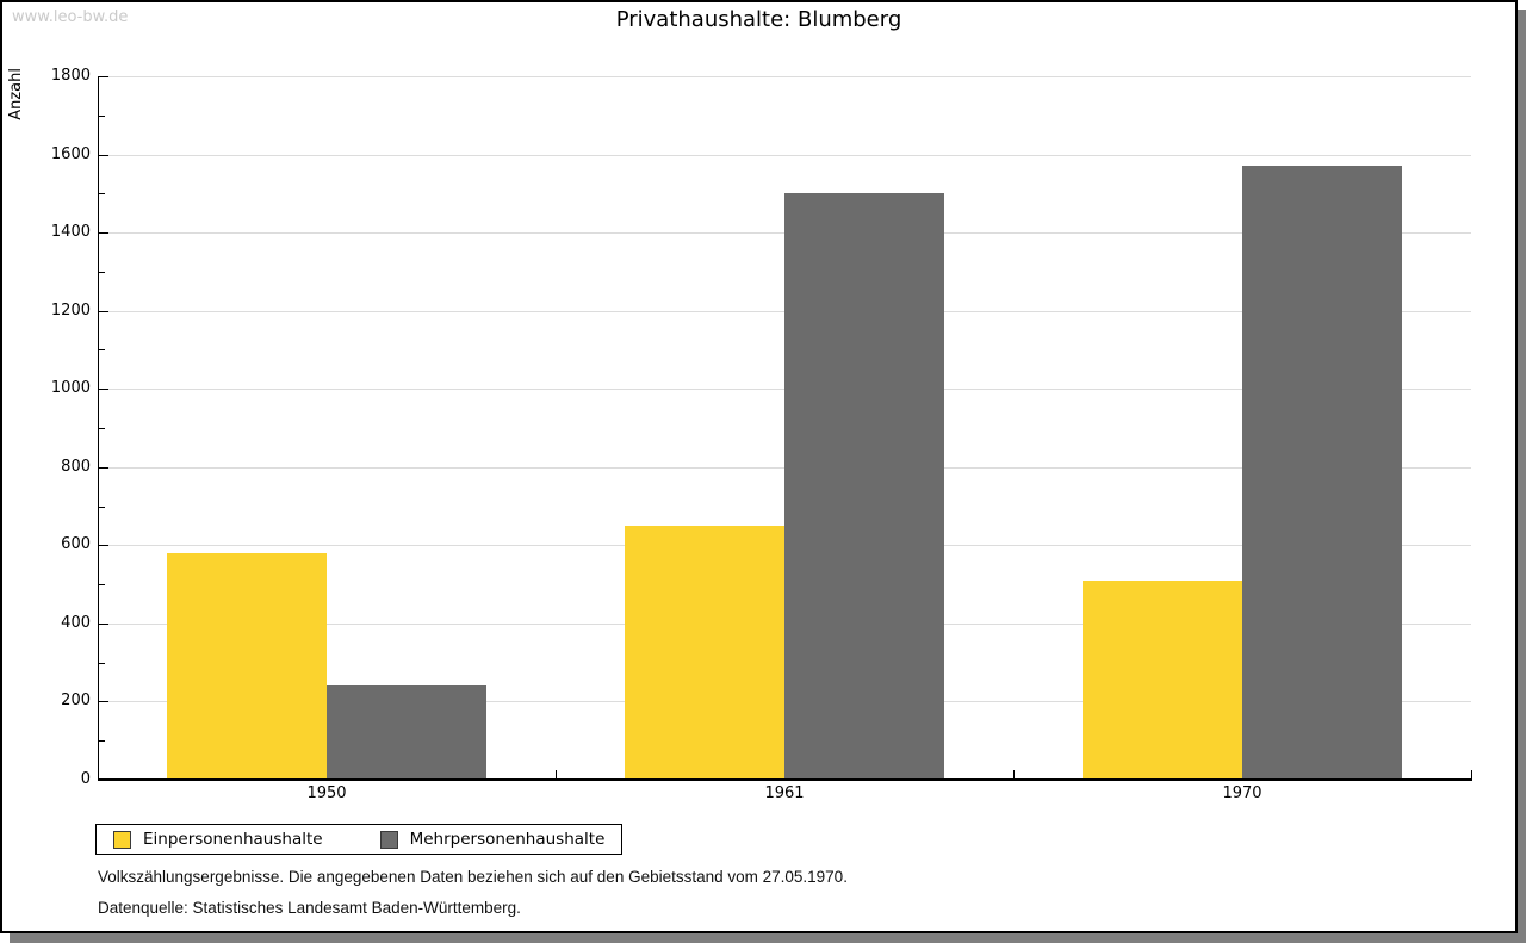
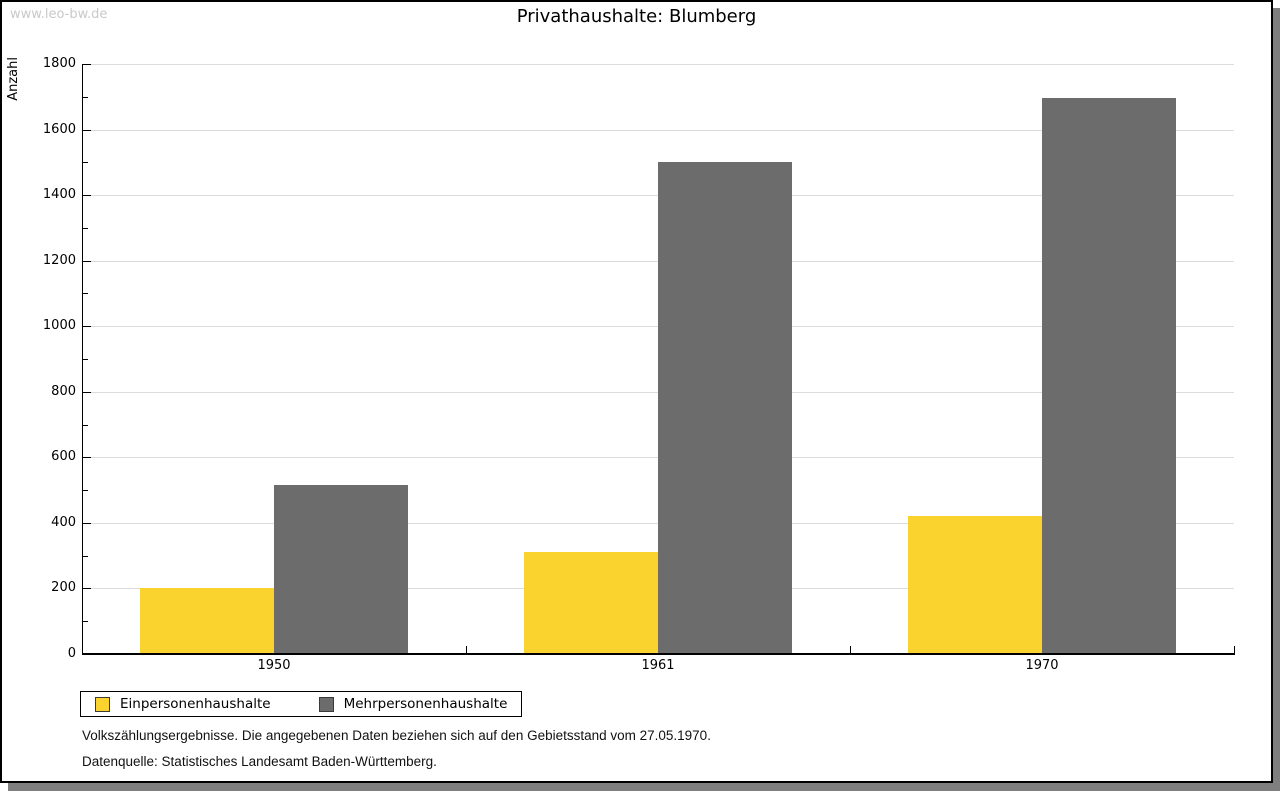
Einpersonenhaushalte/1950: 580 -> 200
Mehrpersonenhaushalte/1950: 240 -> 520
Einpersonenhaushalte/1961: 650 -> 310
Einpersonenhaushalte/1970: 510 -> 420
Mehrpersonenhaushalte/1970: 1570 -> 1700
